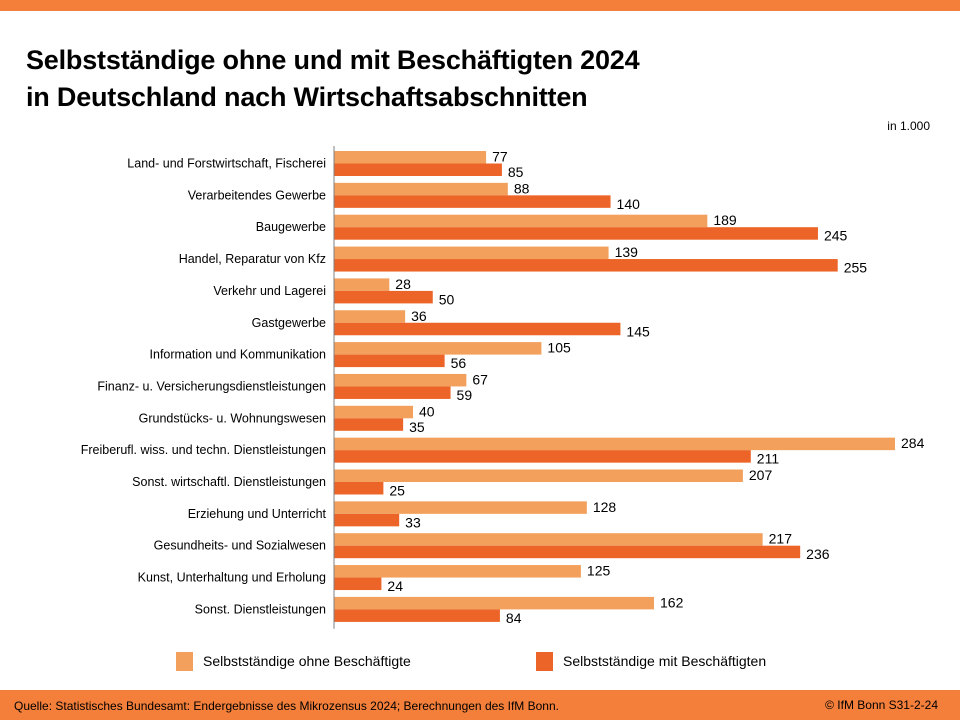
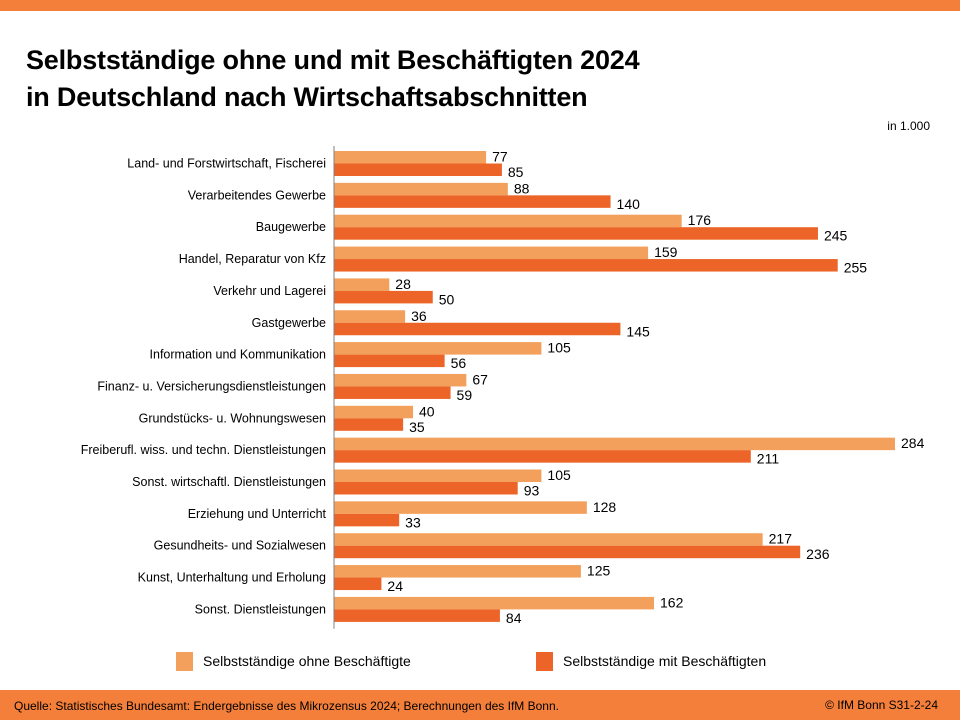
Selbstständige ohne Beschäftigte/Baugewerbe: 189 -> 176
Selbstständige ohne Beschäftigte/Handel, Reparatur von Kfz: 139 -> 159
Selbstständige ohne Beschäftigte/Sonst. wirtschaftl. Dienstleistungen: 207 -> 105
Selbstständige mit Beschäftigten/Sonst. wirtschaftl. Dienstleistungen: 25 -> 93
